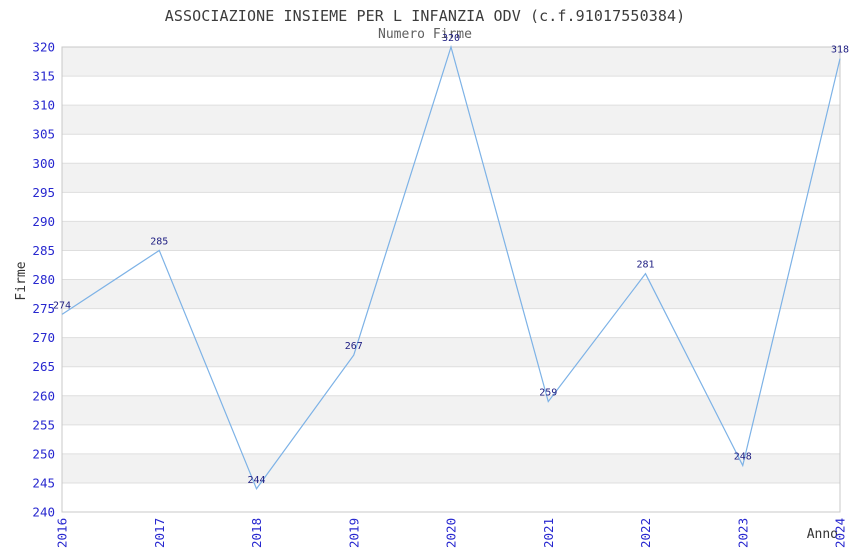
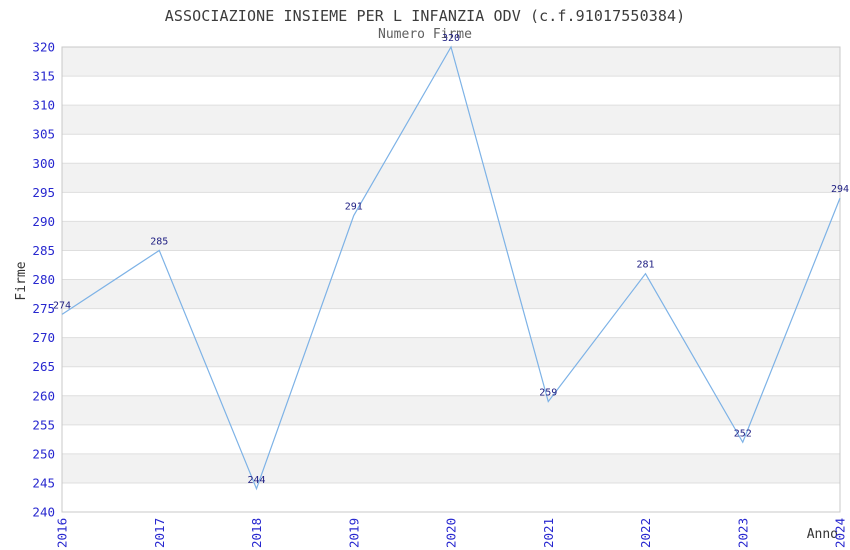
2019: 267 -> 291
2023: 248 -> 252
2024: 318 -> 294
